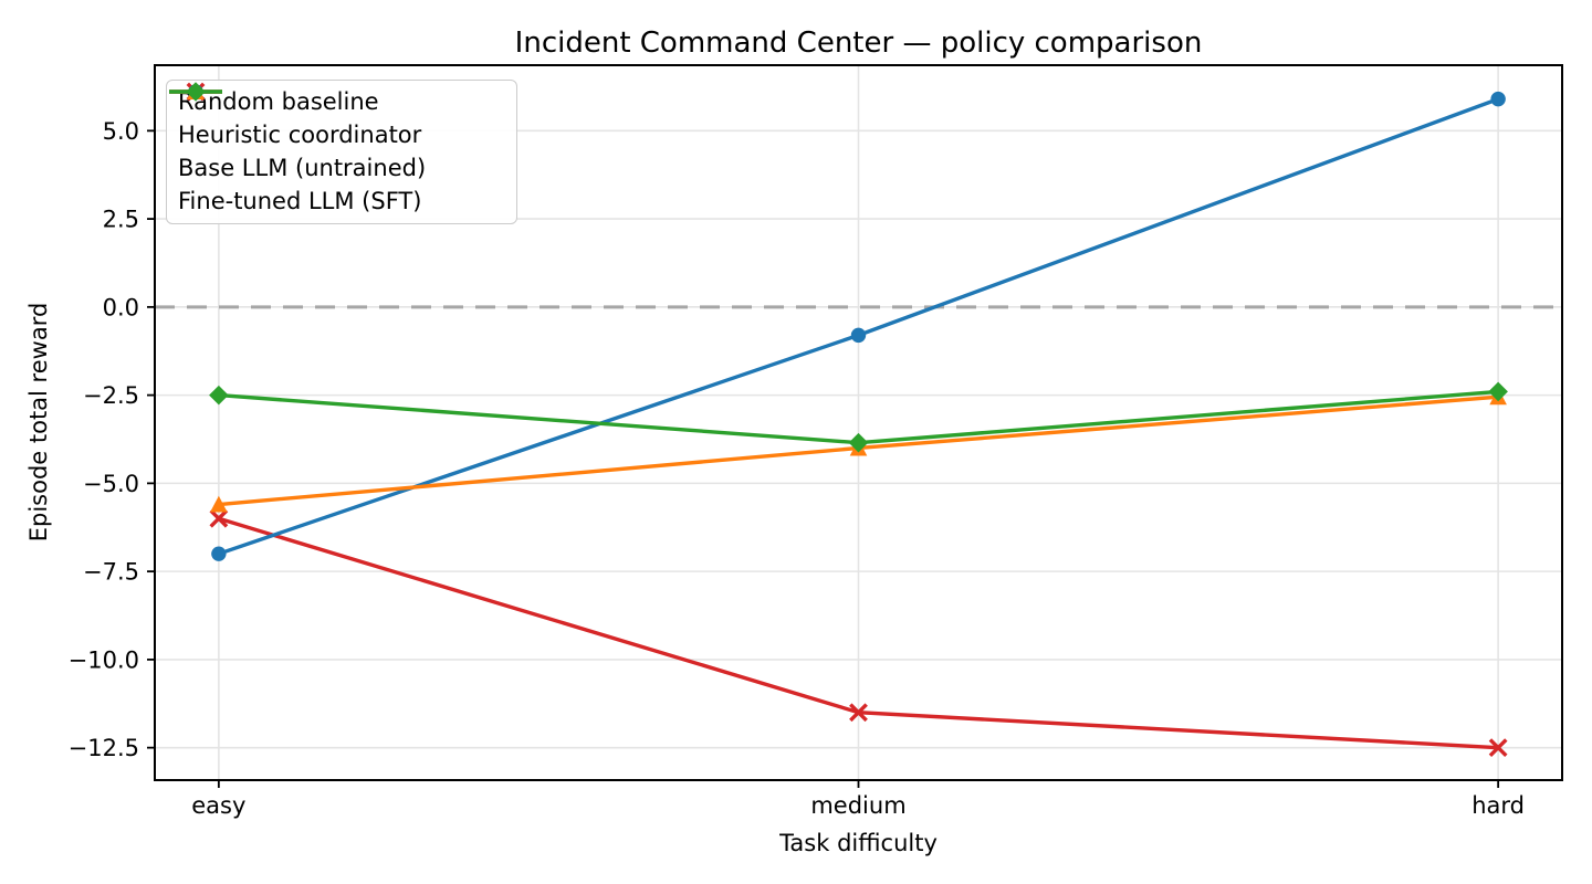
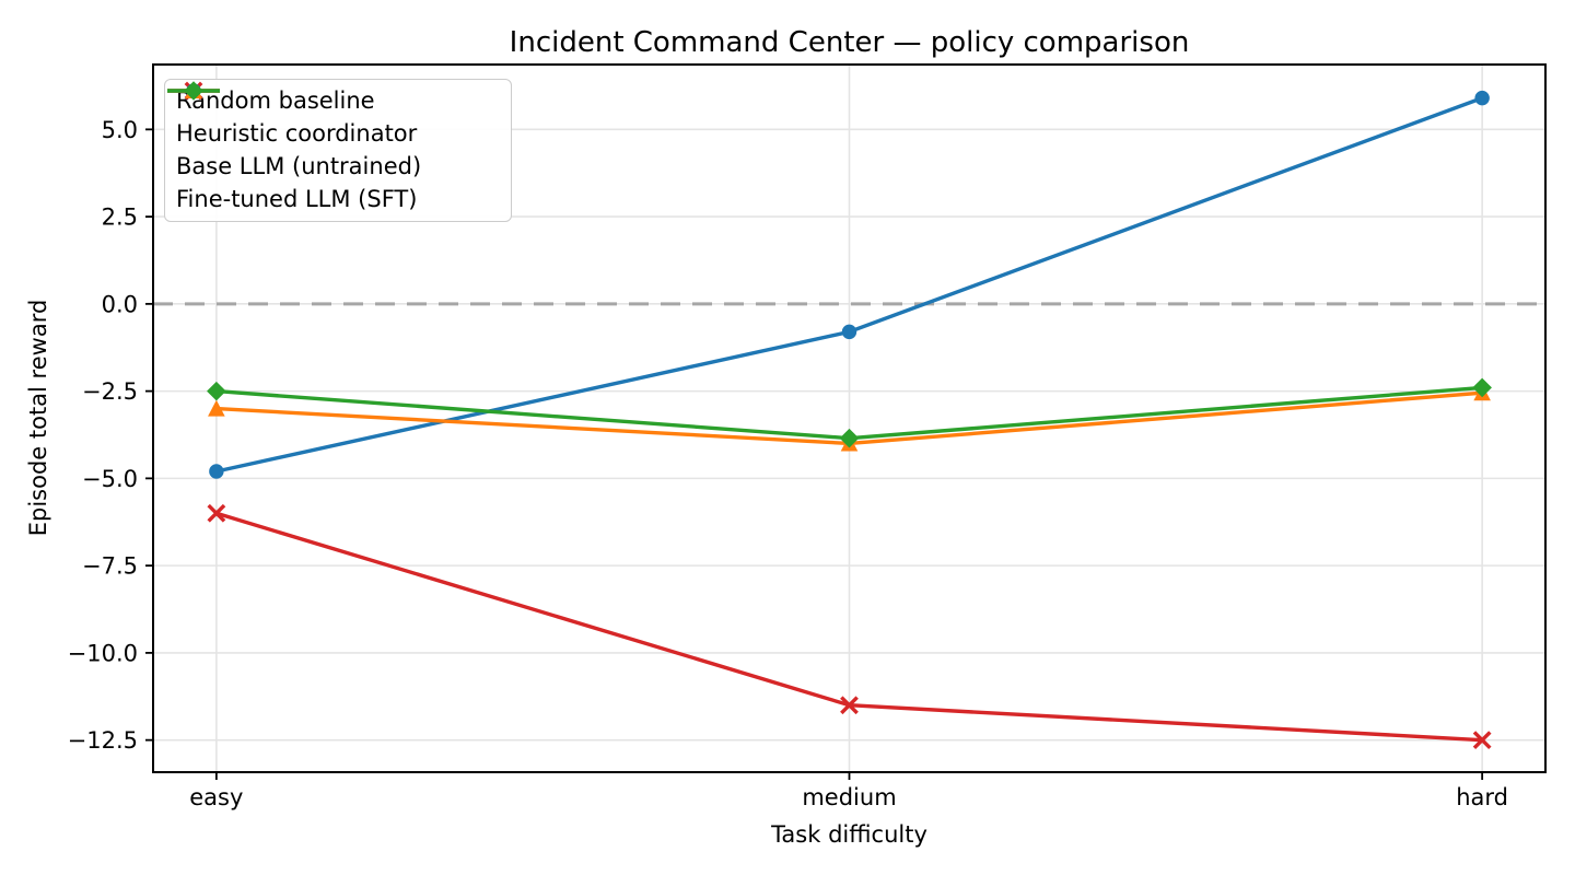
Heuristic coordinator/easy: -7.0 -> -4.8
Base LLM (untrained)/easy: -5.6 -> -3.0
